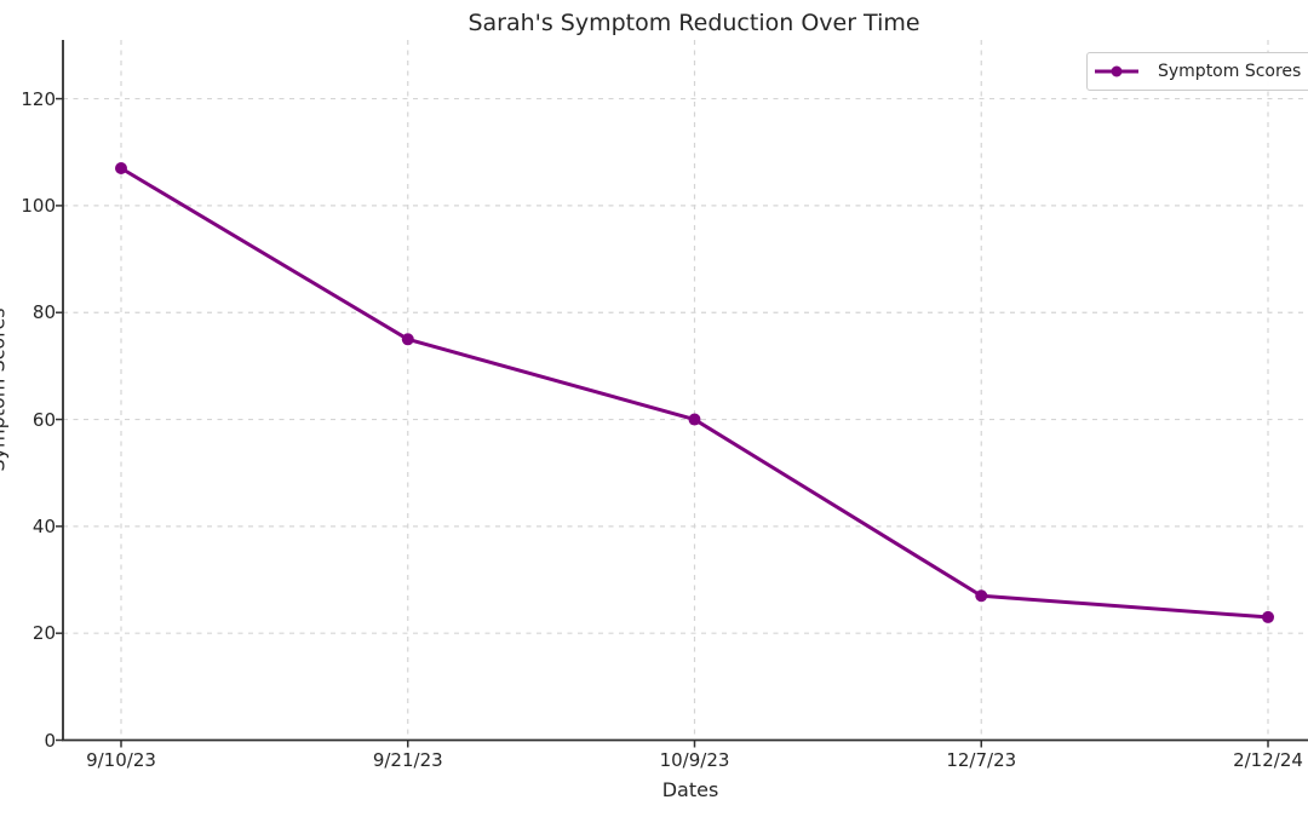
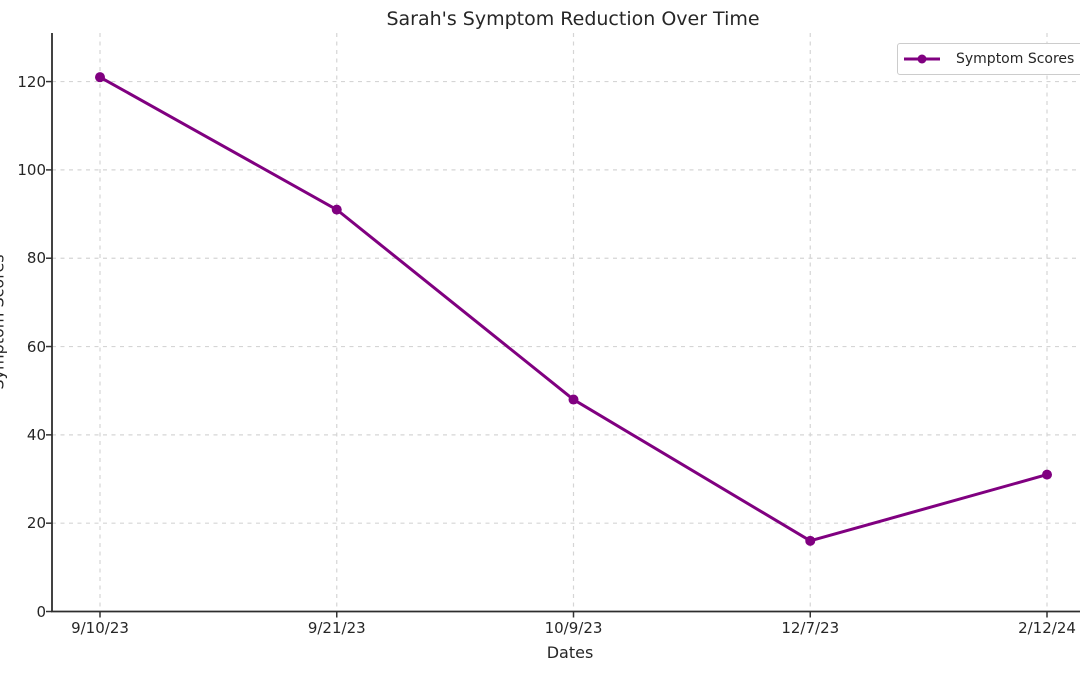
9/10/23: 107 -> 121
9/21/23: 75 -> 91
10/9/23: 60 -> 48
12/7/23: 27 -> 16
2/12/24: 23 -> 31
